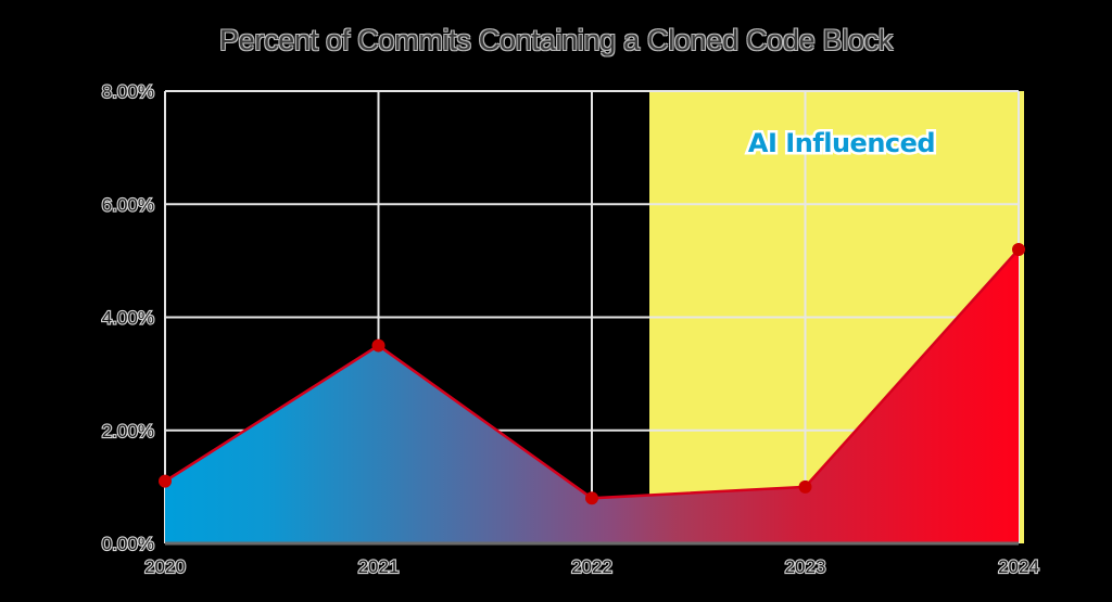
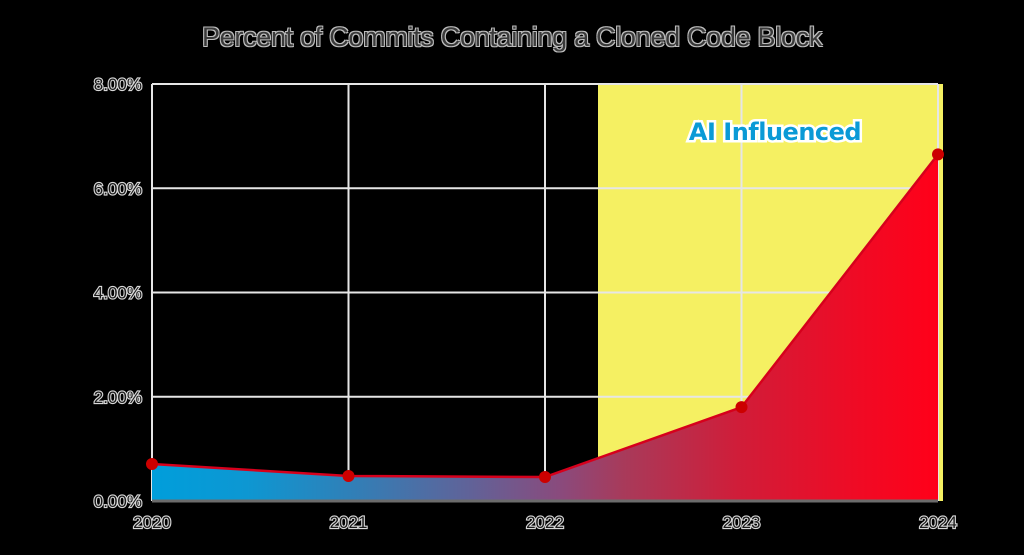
2020: 1.1% -> 0.7%
2021: 3.5% -> 0.5%
2022: 0.8% -> 0.5%
2023: 1.0% -> 1.8%
2024: 5.2% -> 6.7%
